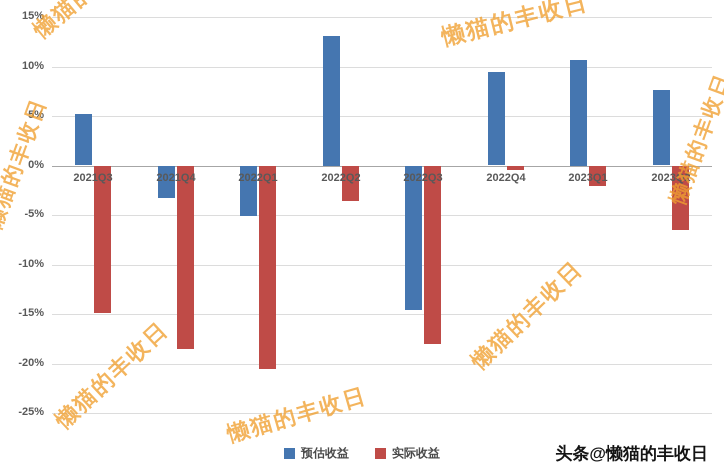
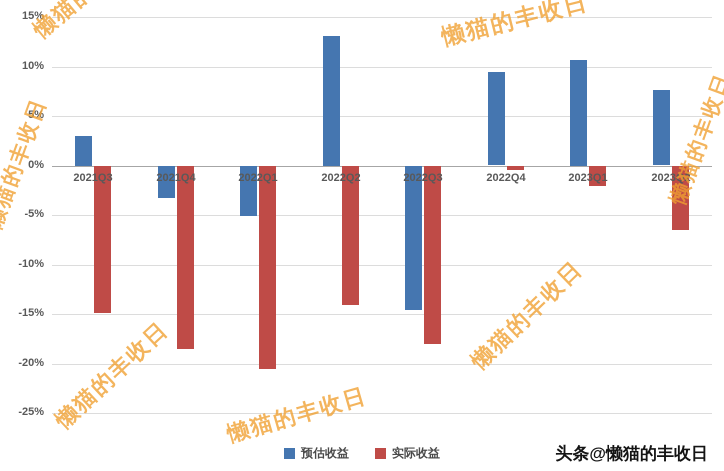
预估收益/2021Q3: 5% -> 3%
实际收益/2022Q2: -4% -> -14%
